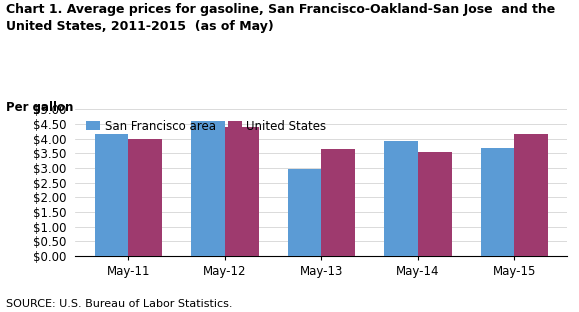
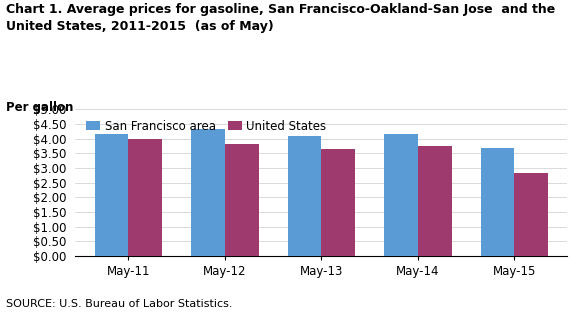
San Francisco area/May-12: $4.60 -> $4.32
United States/May-12: $4.40 -> $3.82
San Francisco area/May-13: $2.95 -> $4.07
San Francisco area/May-14: $3.90 -> $4.17
United States/May-14: $3.55 -> $3.73
United States/May-15: $4.15 -> $2.82
